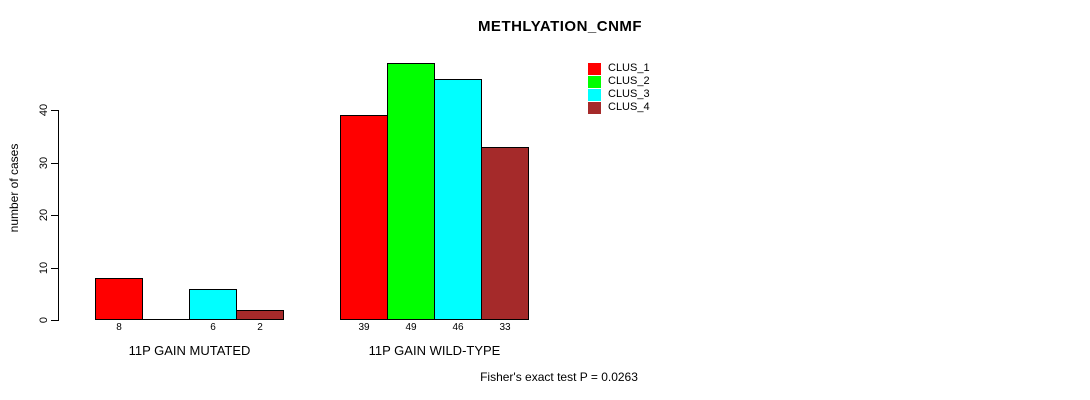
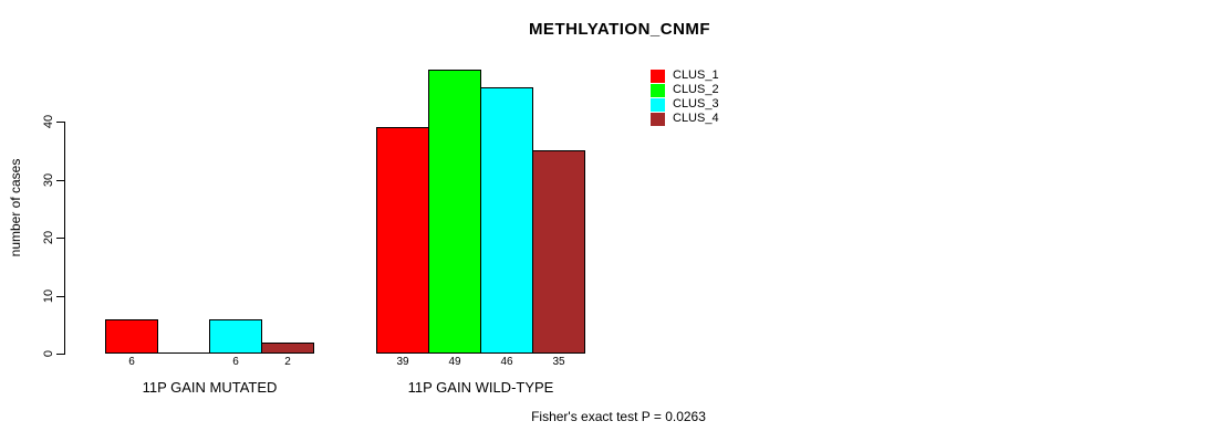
CLUS_1/11P GAIN MUTATED: 8 -> 6
CLUS_4/11P GAIN WILD-TYPE: 33 -> 35
